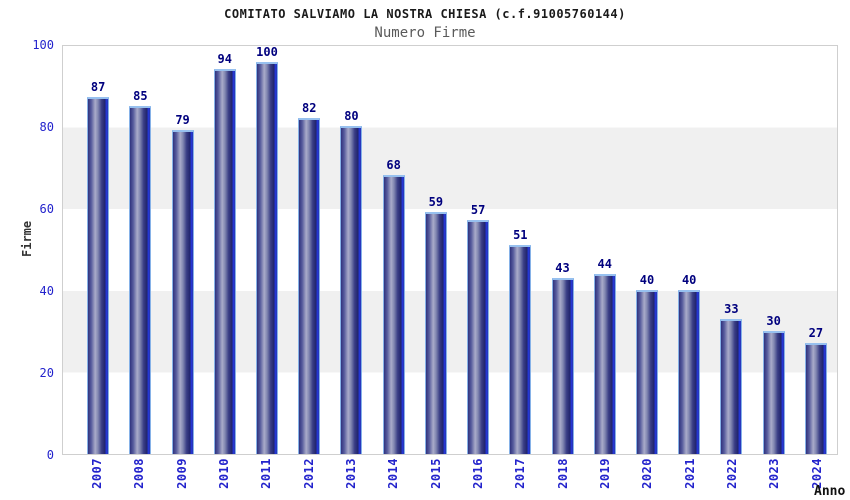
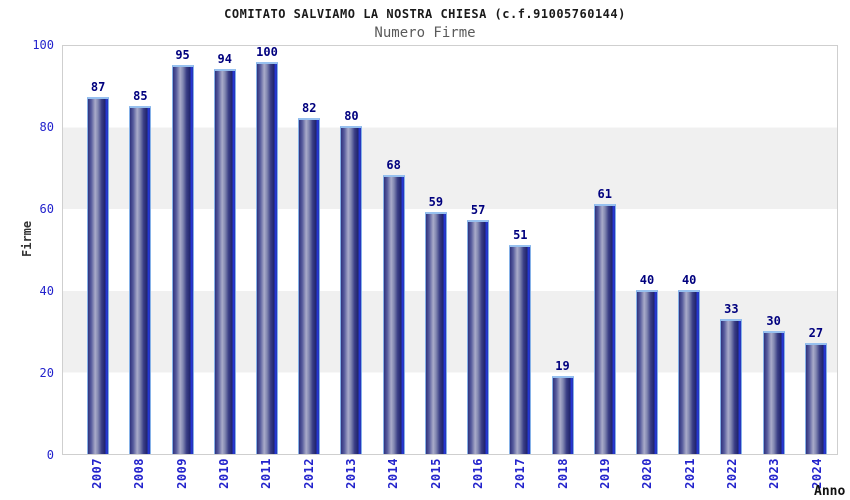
2009: 79 -> 95
2018: 43 -> 19
2019: 44 -> 61
